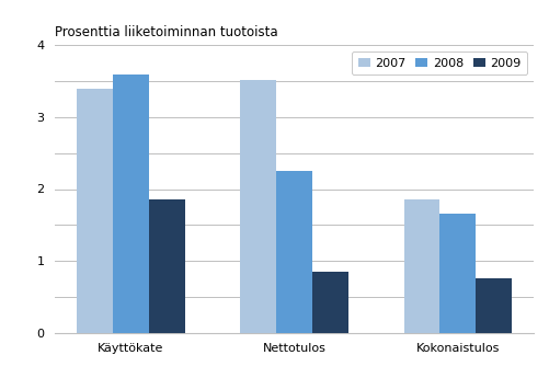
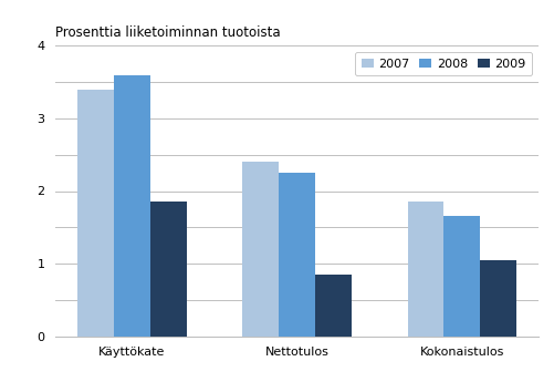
2007/Nettotulos: 3.52 -> 2.40
2009/Kokonaistulos: 0.76 -> 1.05
